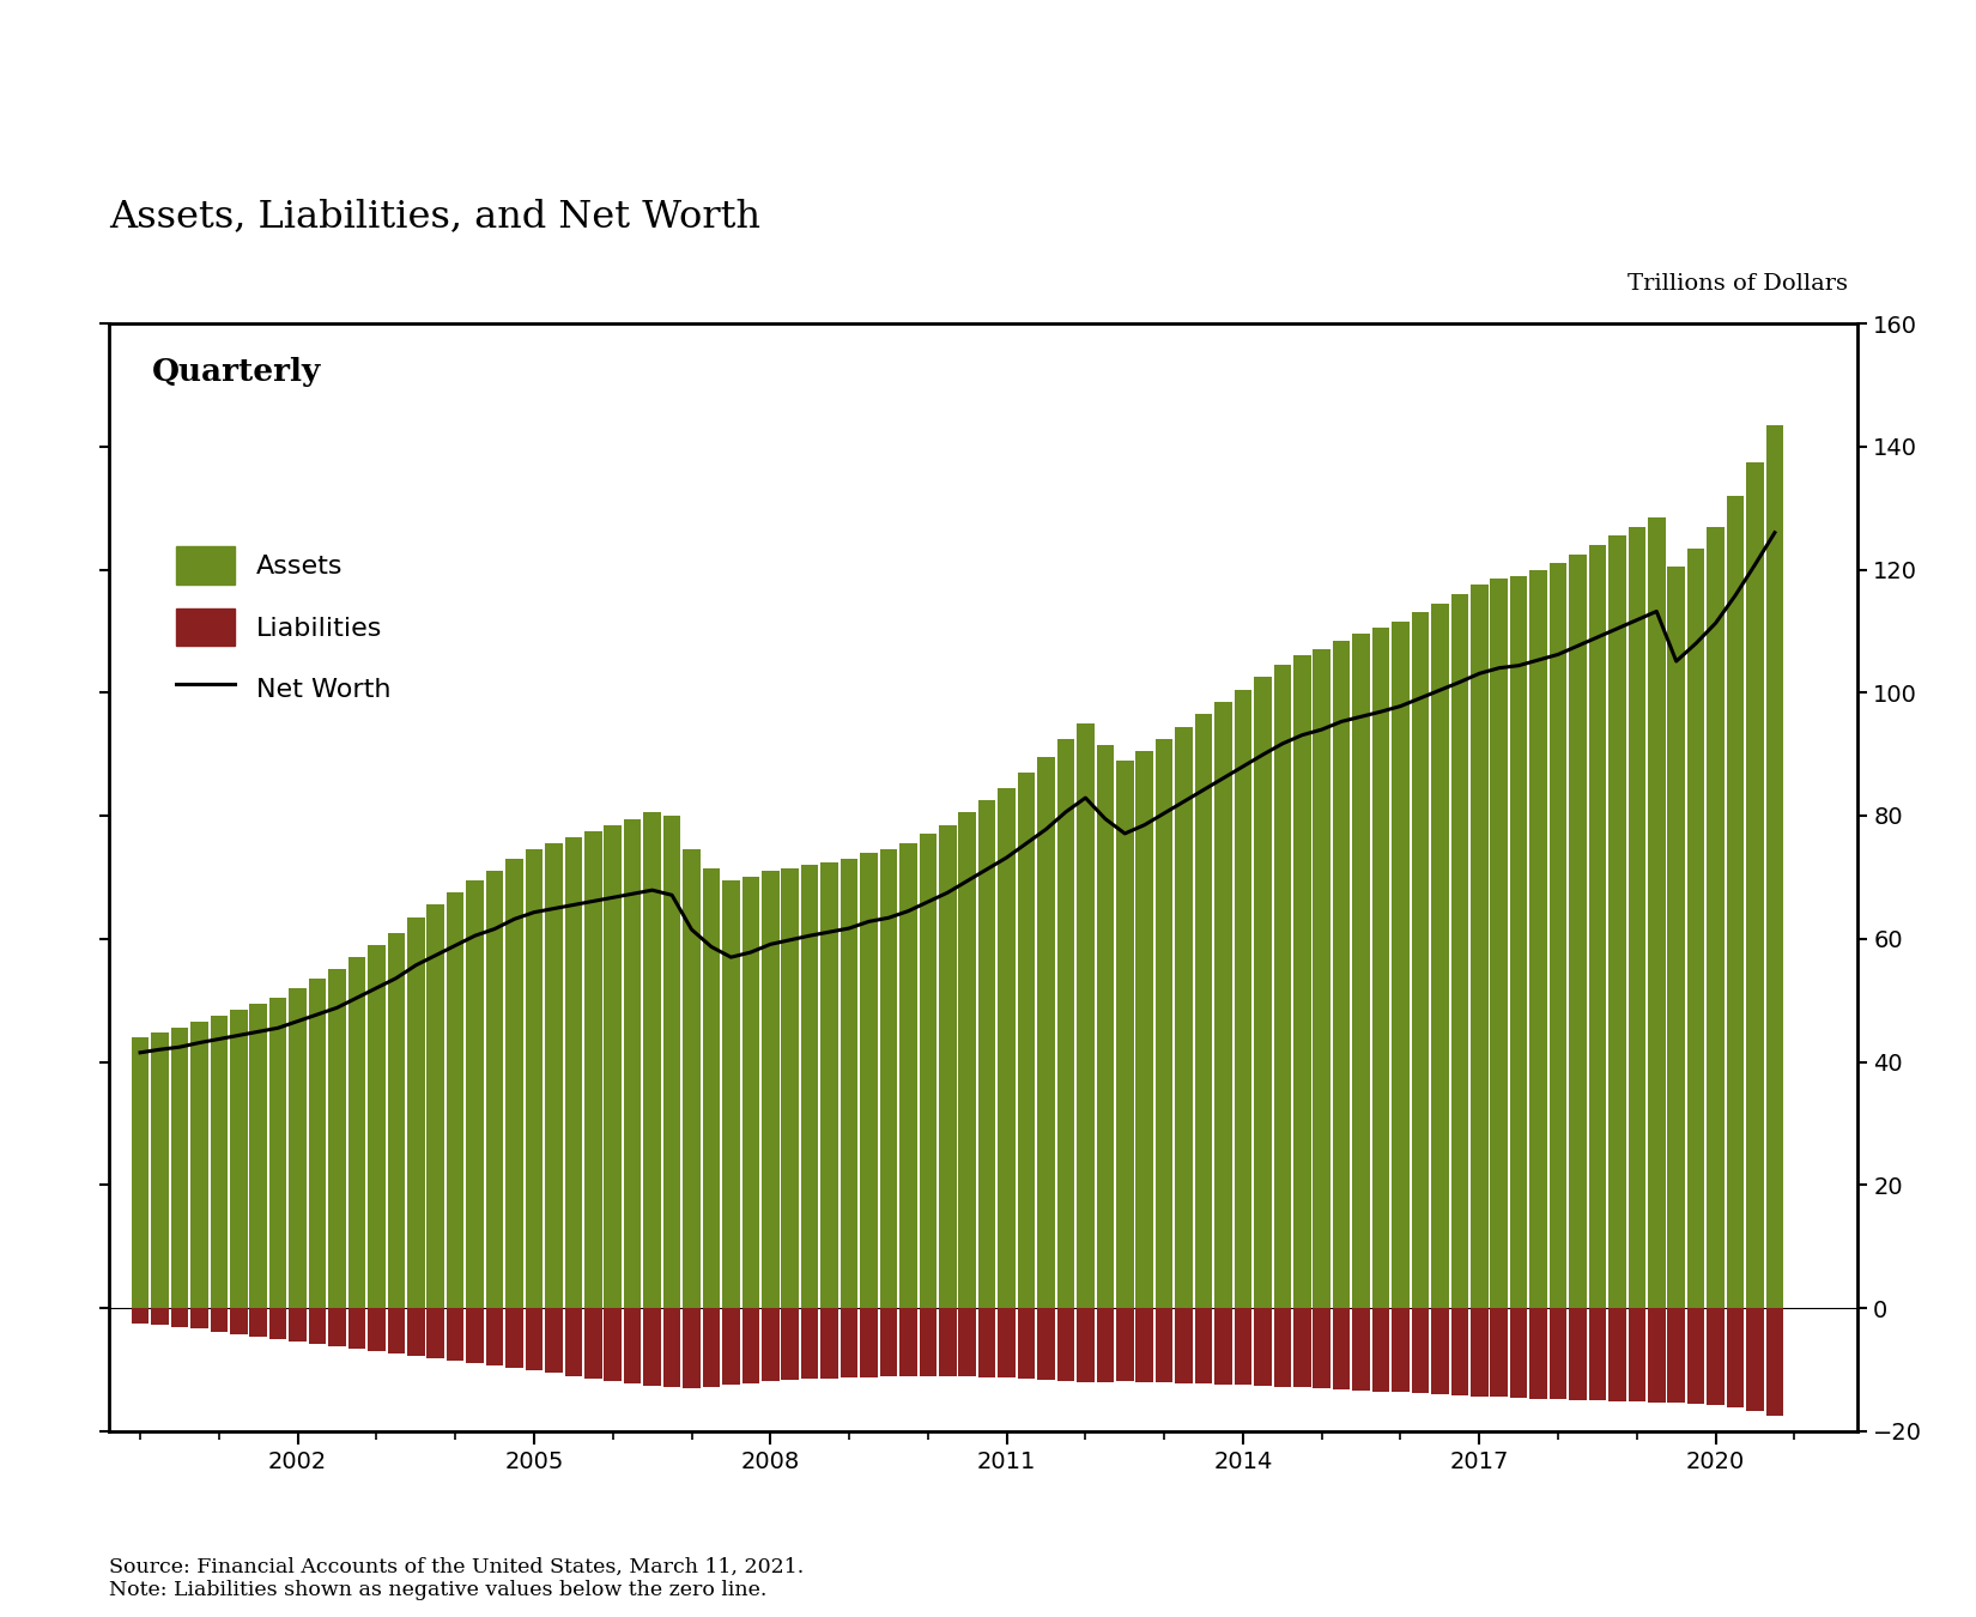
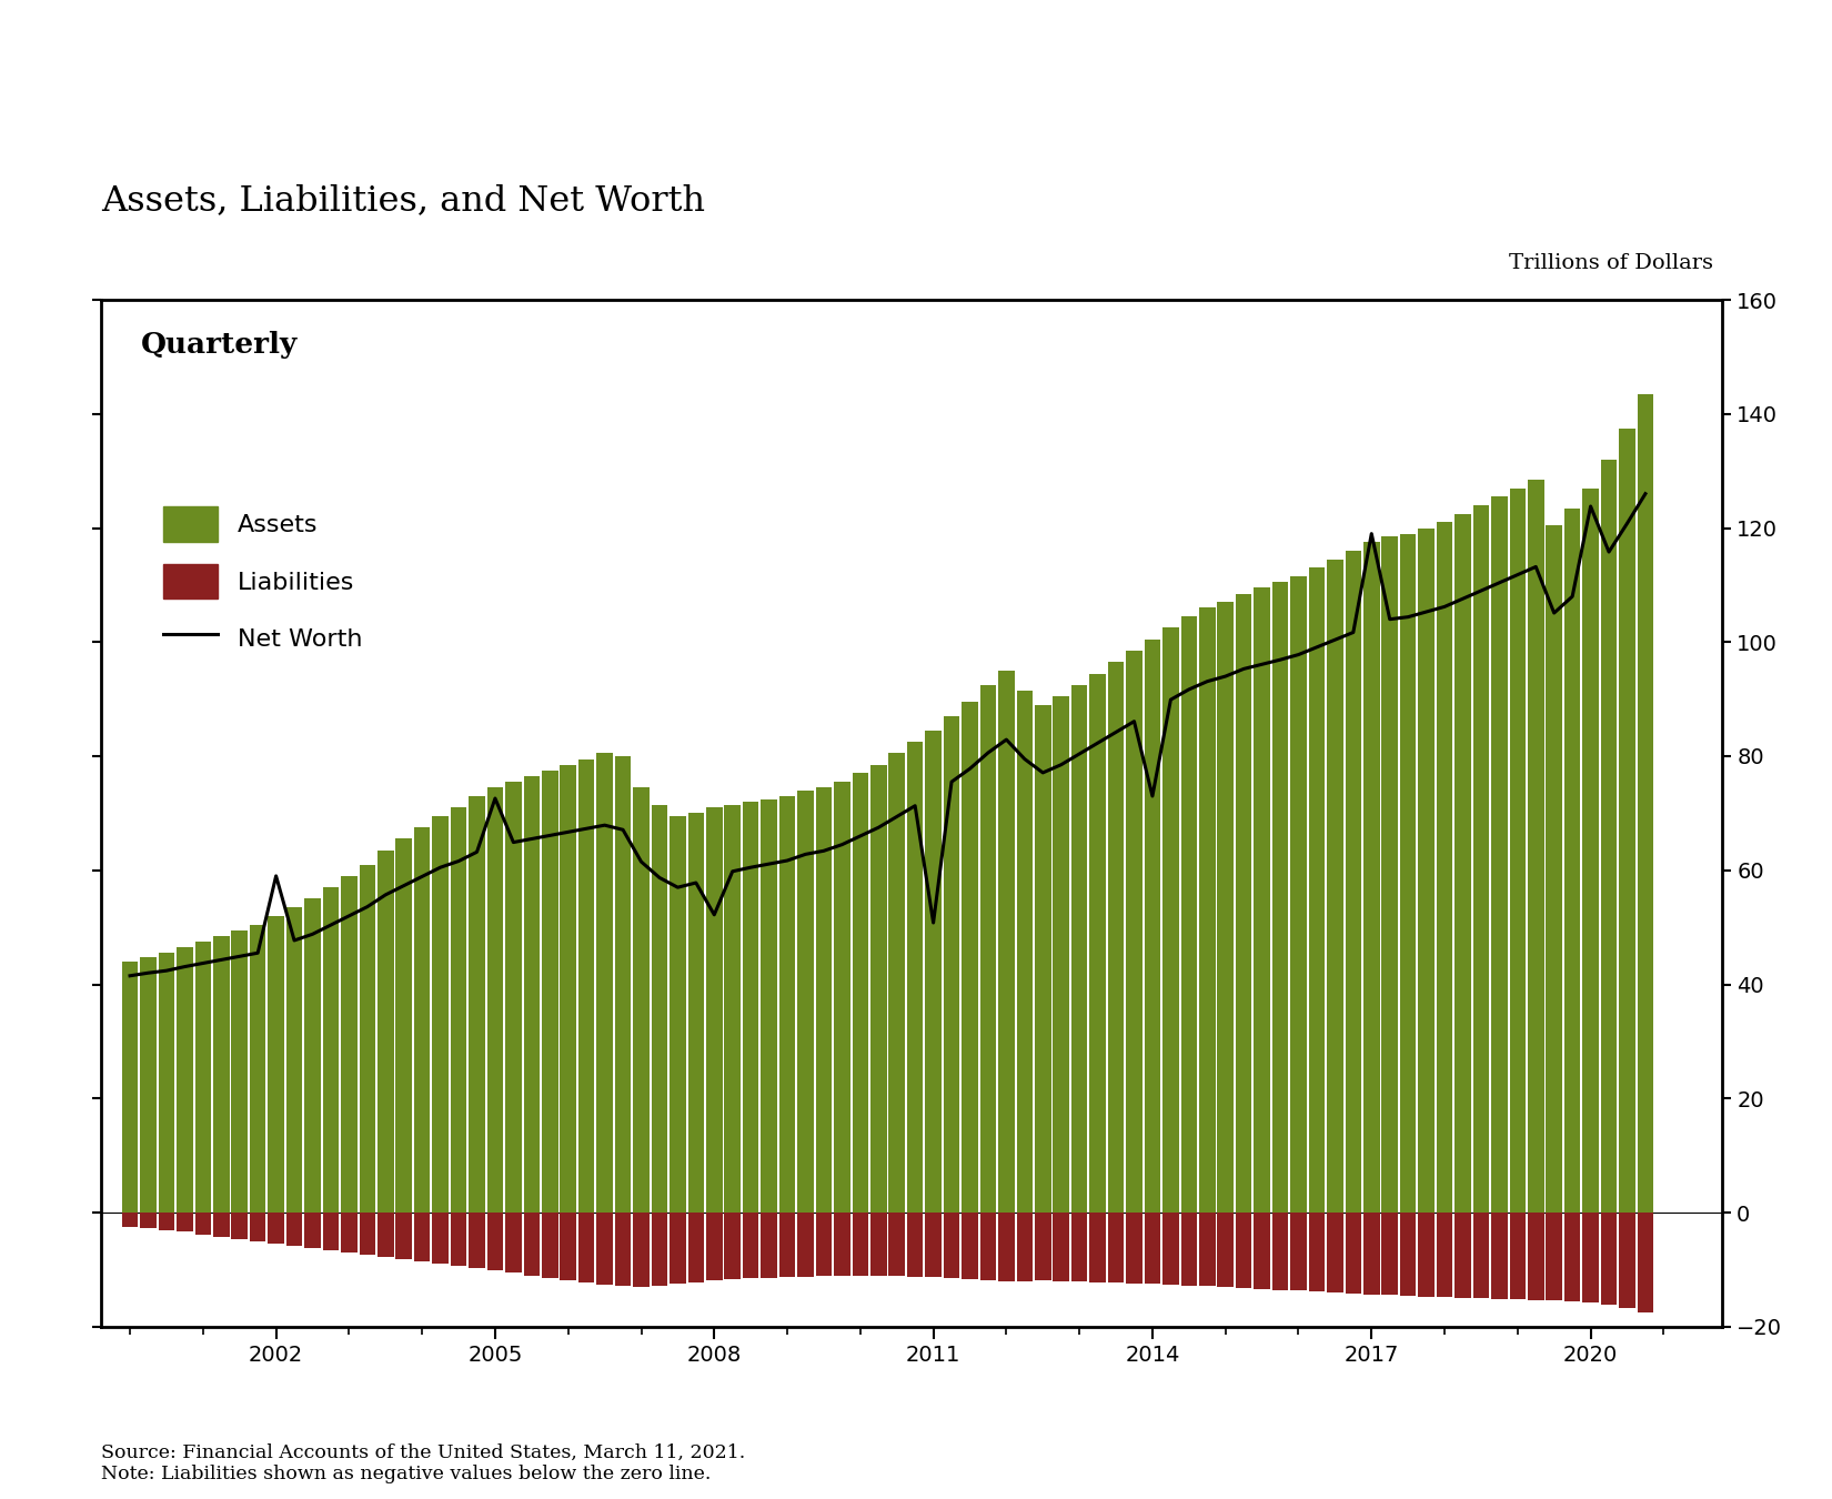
Net Worth/2002: 46.6 -> 59.0
Net Worth/2005: 64.3 -> 72.6
Net Worth/2008: 59.1 -> 52.2
Net Worth/2011: 73.2 -> 50.8
Net Worth/2014: 88.0 -> 73.0
Net Worth/2017: 103.1 -> 119.0
Net Worth/2020: 111.3 -> 123.8
